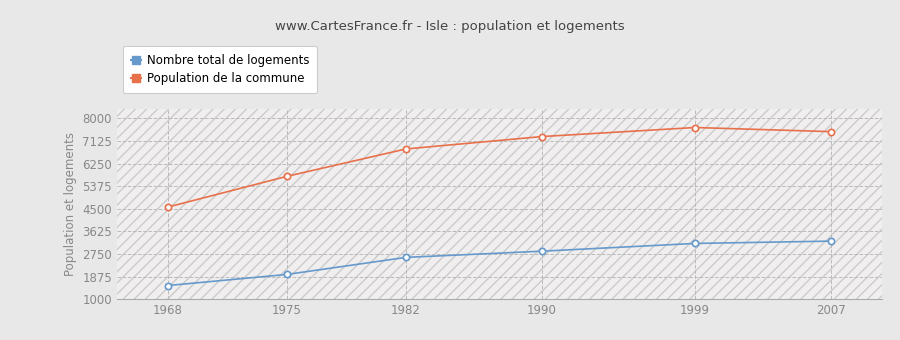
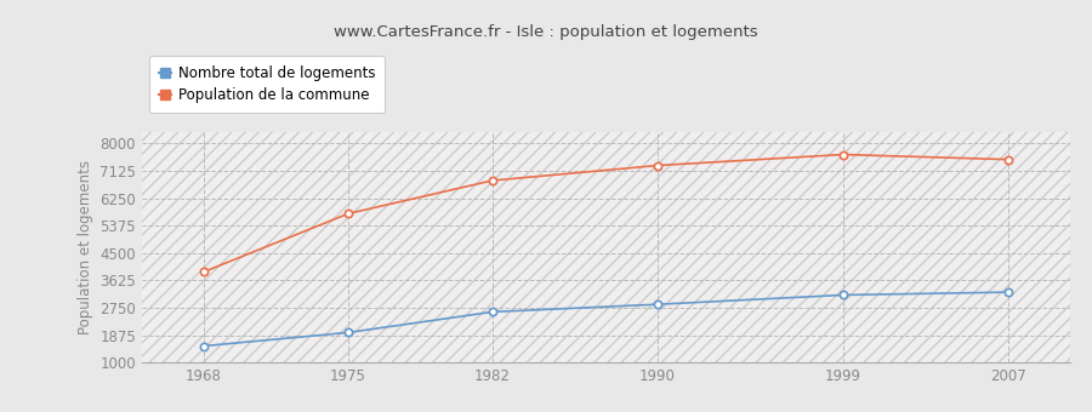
Population de la commune/1968: 4570 -> 3900
